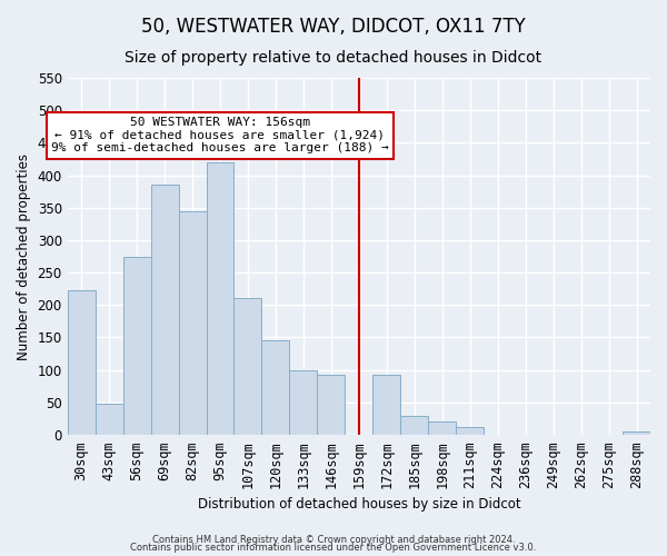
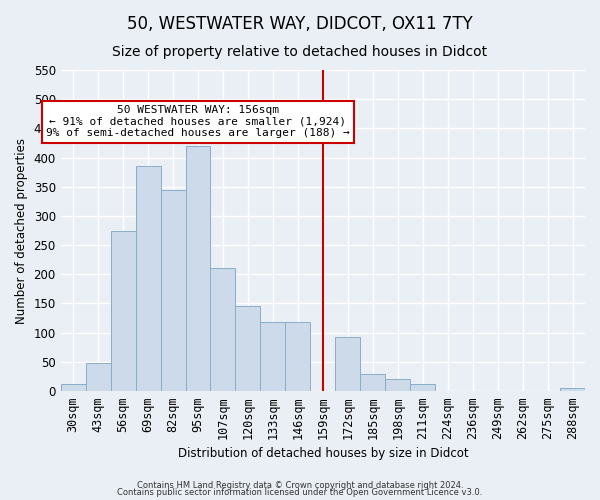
30sqm: 222 -> 12
133sqm: 100 -> 118
146sqm: 92 -> 118
